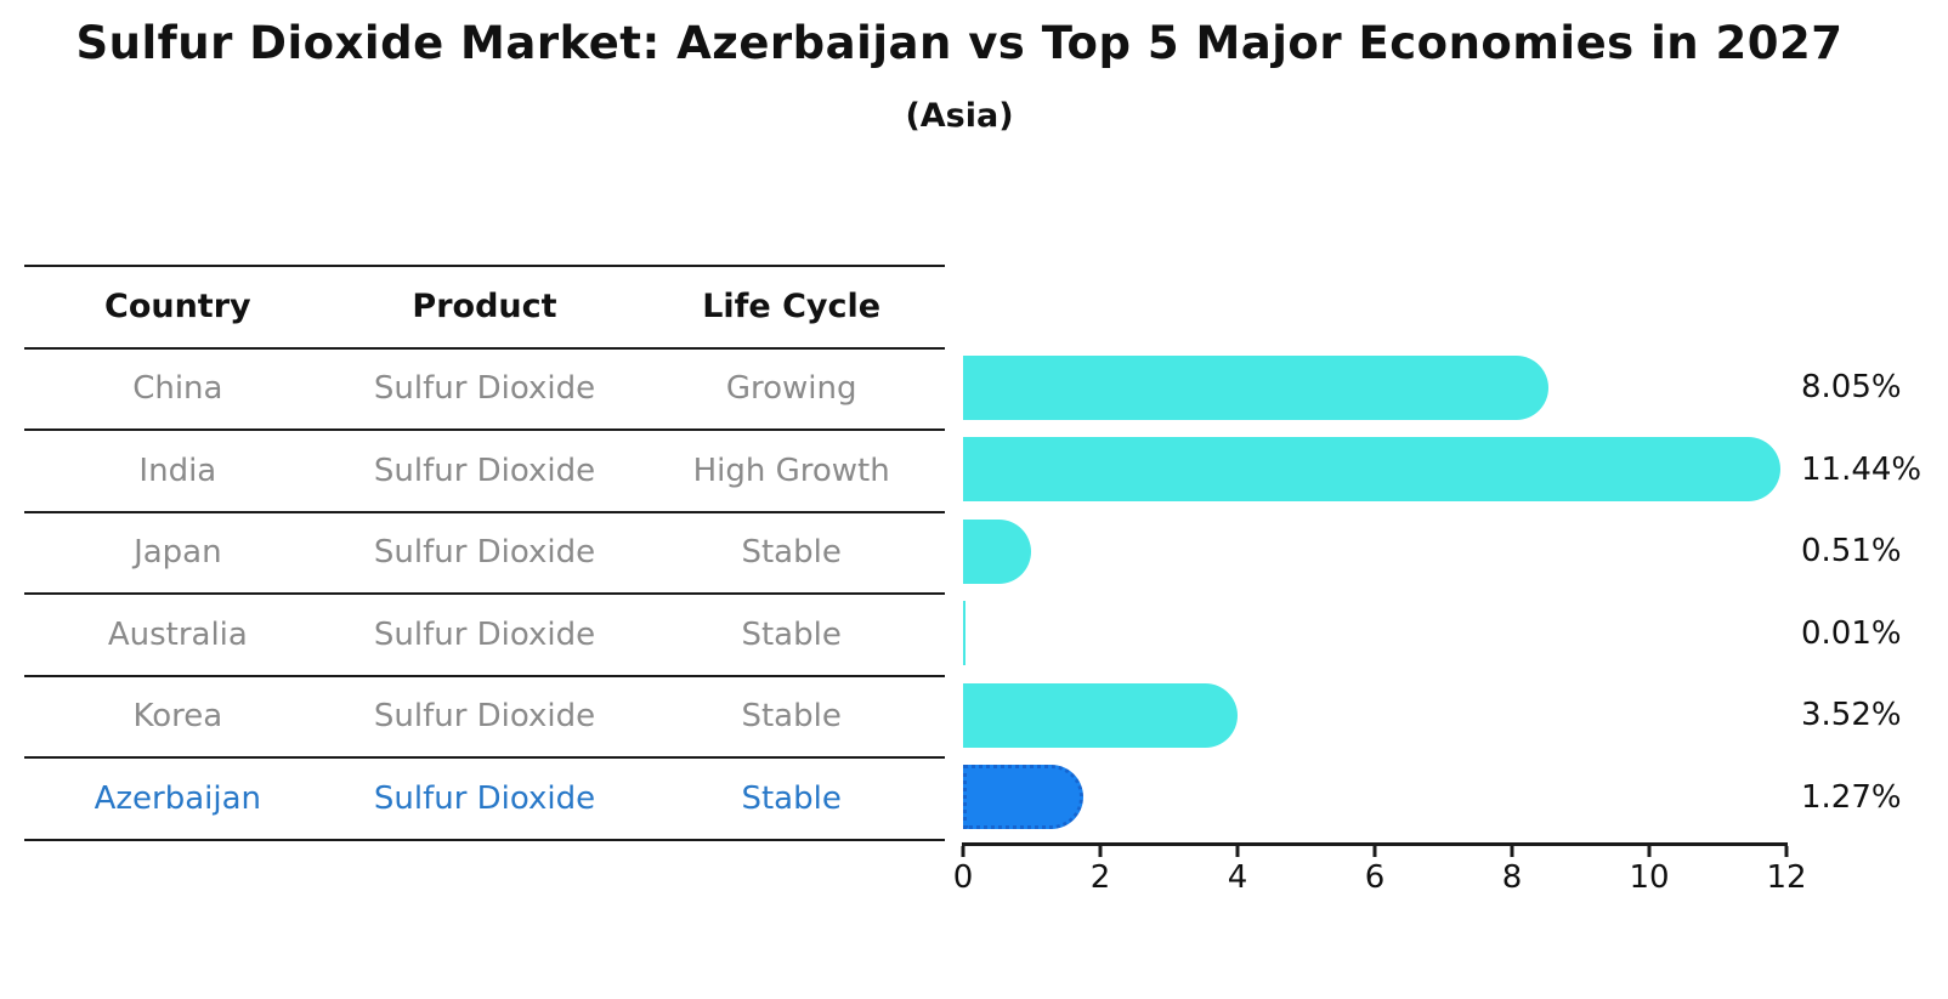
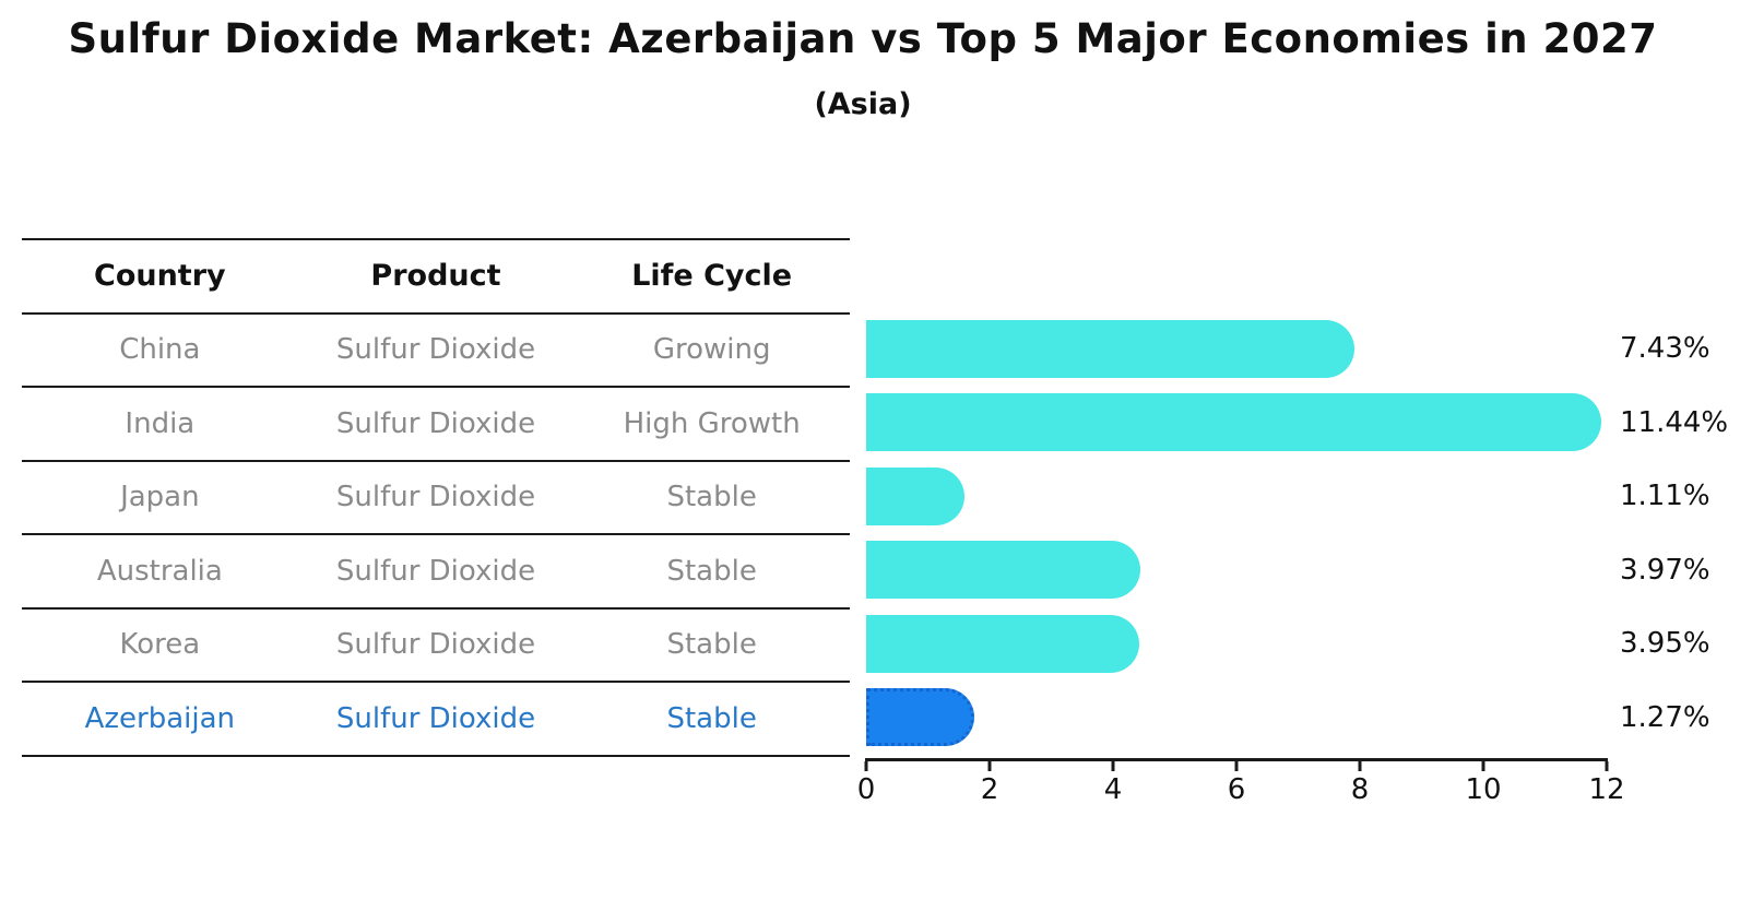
China: 8.05% -> 7.43%
Japan: 0.51% -> 1.11%
Australia: 0.01% -> 3.97%
Korea: 3.52% -> 3.95%
